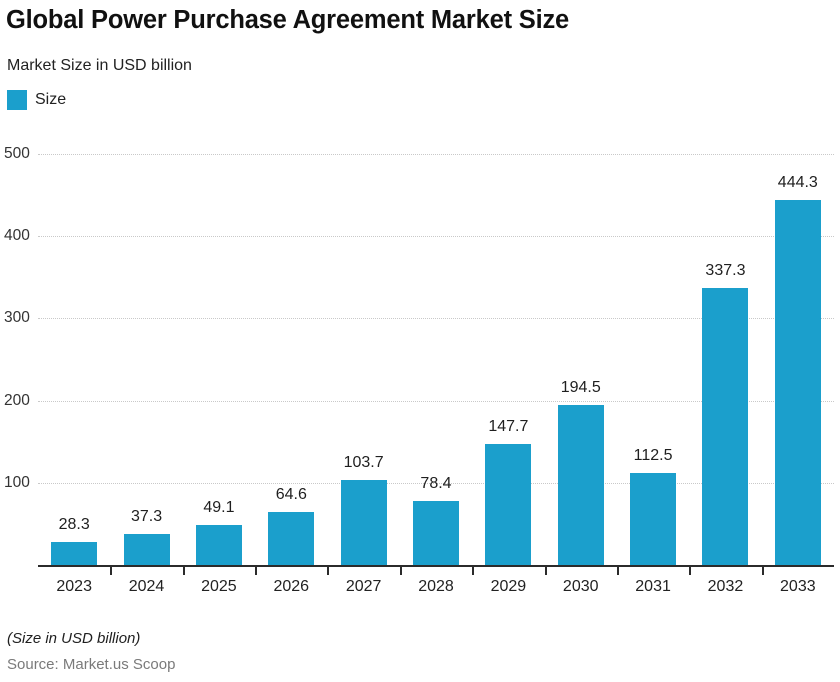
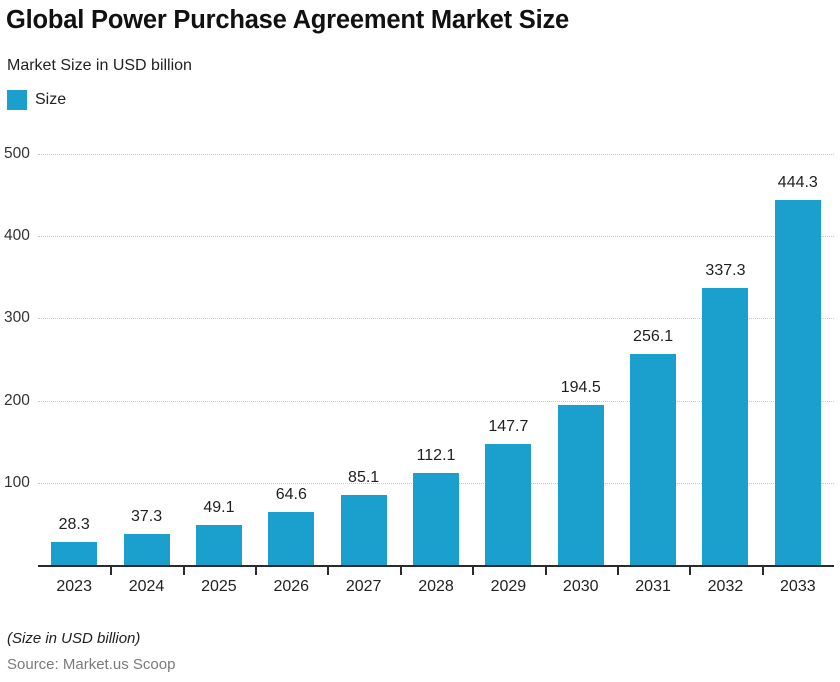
2027: 103.7 -> 85.1
2028: 78.4 -> 112.1
2031: 112.5 -> 256.1
